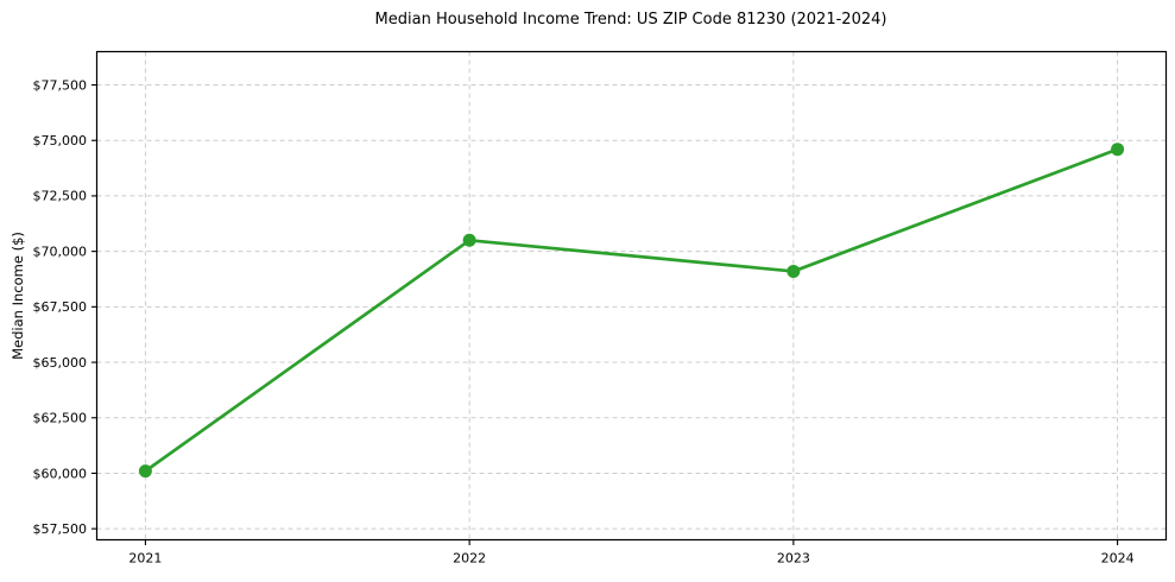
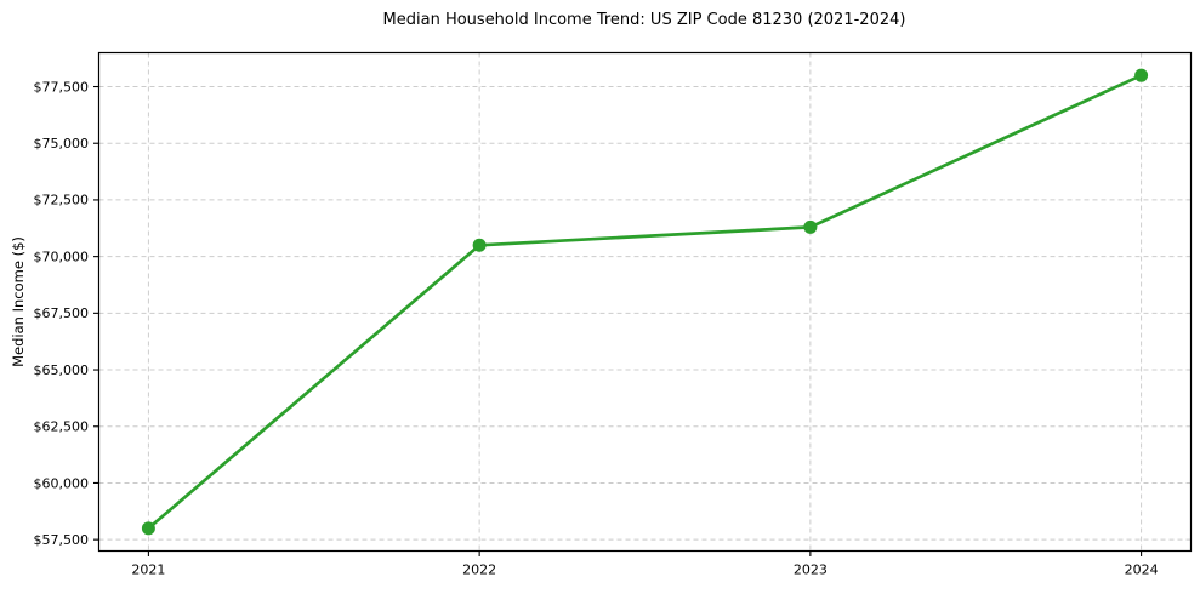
2021: $60100 -> $58000
2023: $69100 -> $71300
2024: $74600 -> $78000
